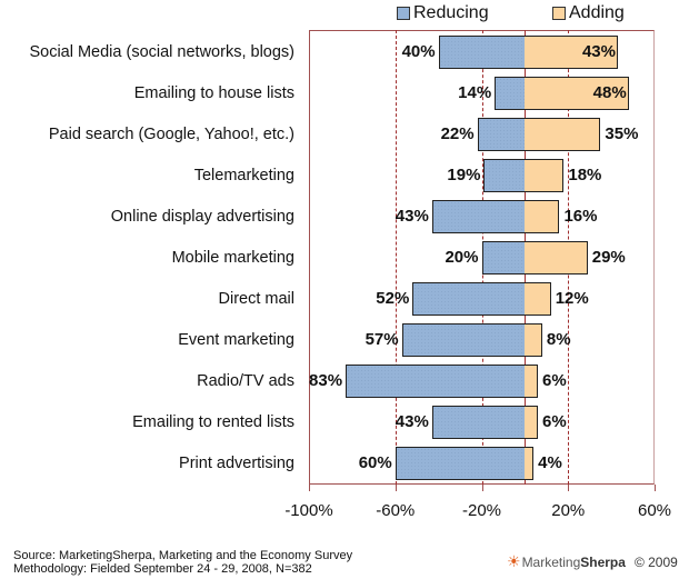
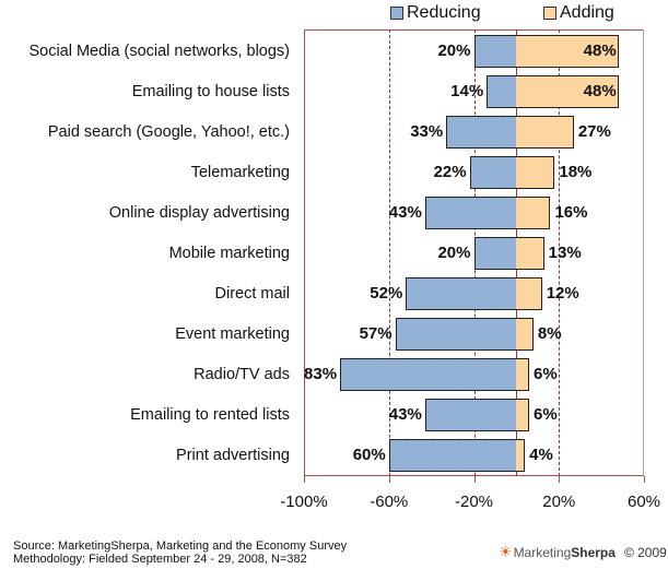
Reducing/Social Media (social networks, blogs): 40% -> 20%
Adding/Social Media (social networks, blogs): 43% -> 48%
Reducing/Paid search (Google, Yahoo!, etc.): 22% -> 33%
Adding/Paid search (Google, Yahoo!, etc.): 35% -> 27%
Reducing/Telemarketing: 19% -> 22%
Adding/Mobile marketing: 29% -> 13%
